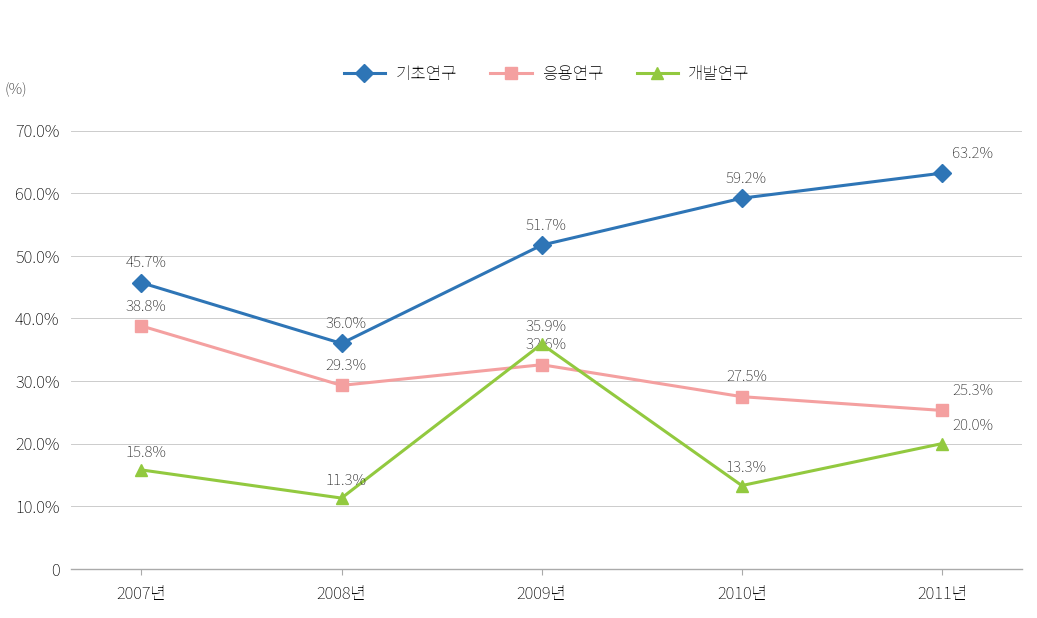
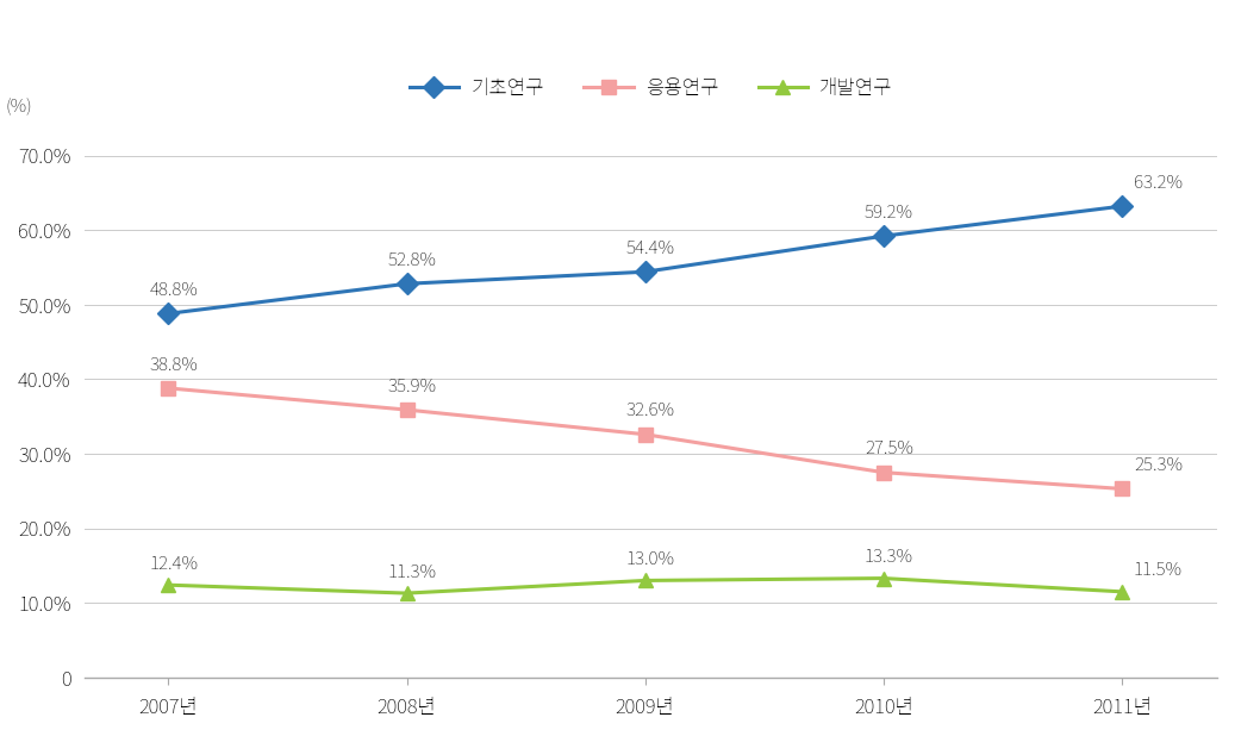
기초연구/2007년: 45.7% -> 48.8%
개발연구/2007년: 15.8% -> 12.4%
기초연구/2008년: 36.0% -> 52.8%
응용연구/2008년: 29.3% -> 35.9%
기초연구/2009년: 51.7% -> 54.4%
개발연구/2009년: 35.9% -> 13.0%
개발연구/2011년: 20.0% -> 11.5%
